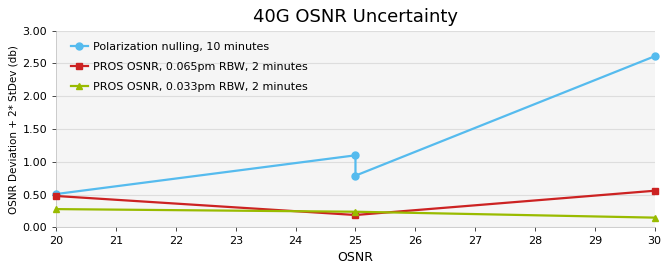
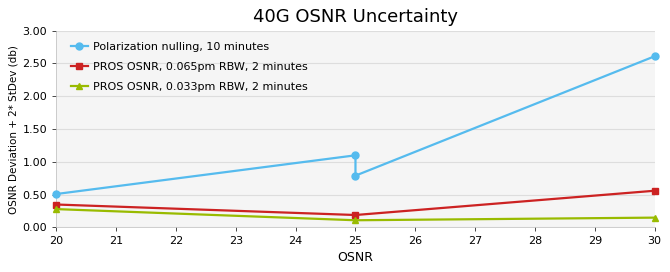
PROS OSNR, 0.065pm RBW, 2 minutes/20: 0.48 -> 0.35
PROS OSNR, 0.033pm RBW, 2 minutes/25: 0.24 -> 0.11
